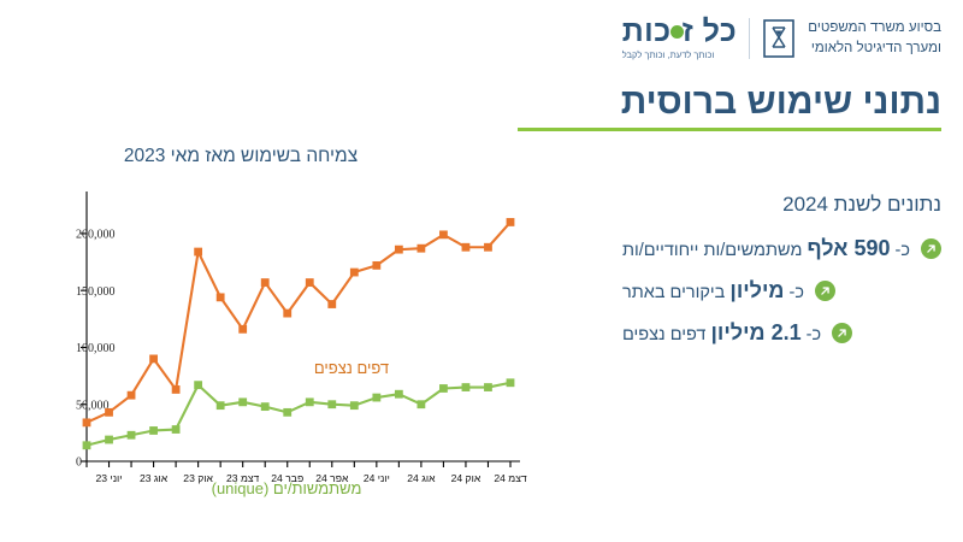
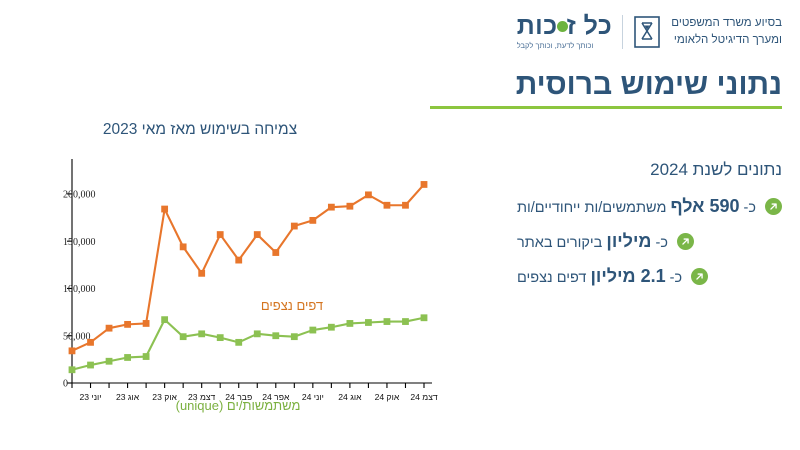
דפים נצפים/אוג 23: 90000 -> 60000
משתמשות/ים (unique)/אוג 24: 50000 -> 60000
